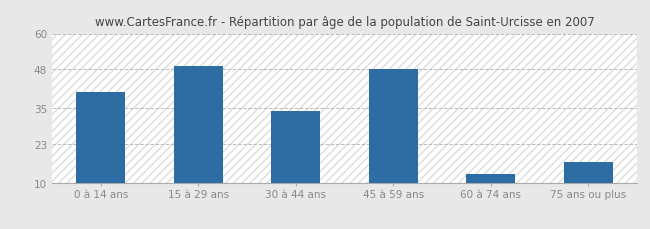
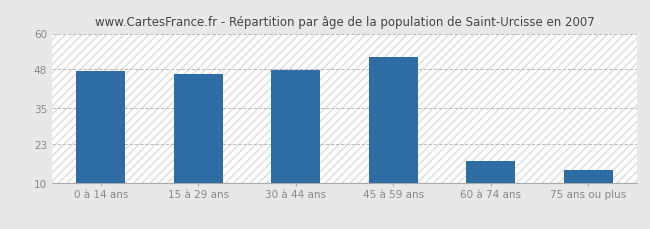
0 à 14 ans: 40.5 -> 47.5
15 à 29 ans: 49.0 -> 46.5
30 à 44 ans: 34.0 -> 47.8
45 à 59 ans: 48.0 -> 52.0
60 à 74 ans: 13.0 -> 17.5
75 ans ou plus: 17.0 -> 14.5
